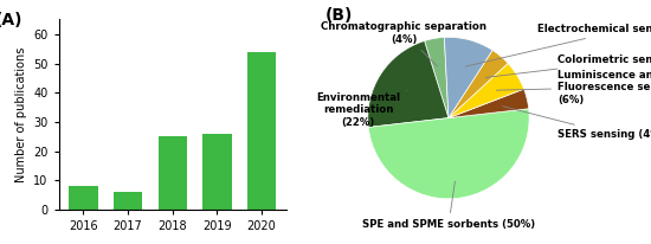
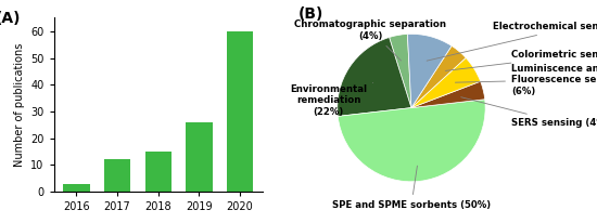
2016: 8 -> 3
2017: 6 -> 12
2018: 25 -> 15
2020: 54 -> 60
